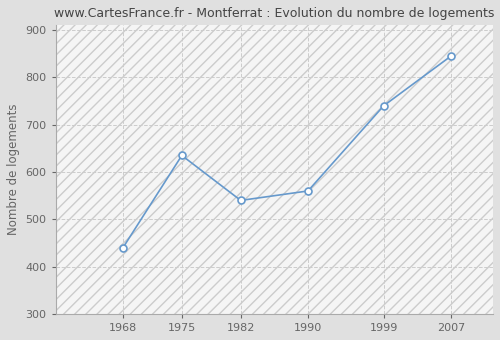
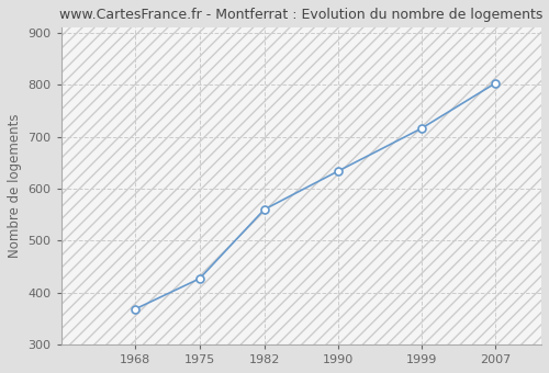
1968: 440 -> 368
1975: 635 -> 427
1982: 540 -> 560
1990: 560 -> 634
1999: 740 -> 716
2007: 845 -> 803
